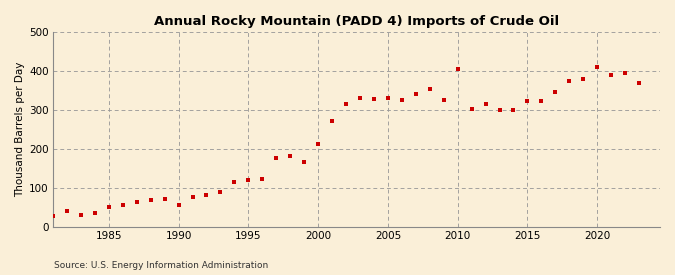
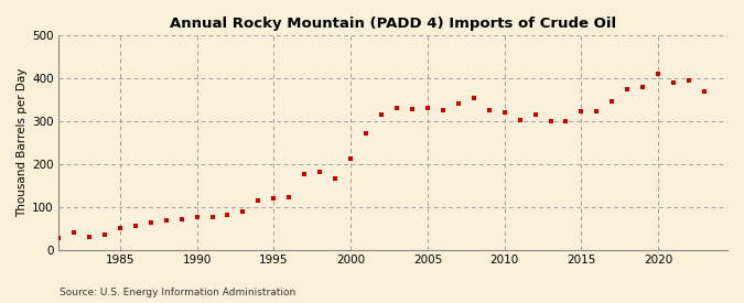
1990: 55 -> 77
2010: 405 -> 320
